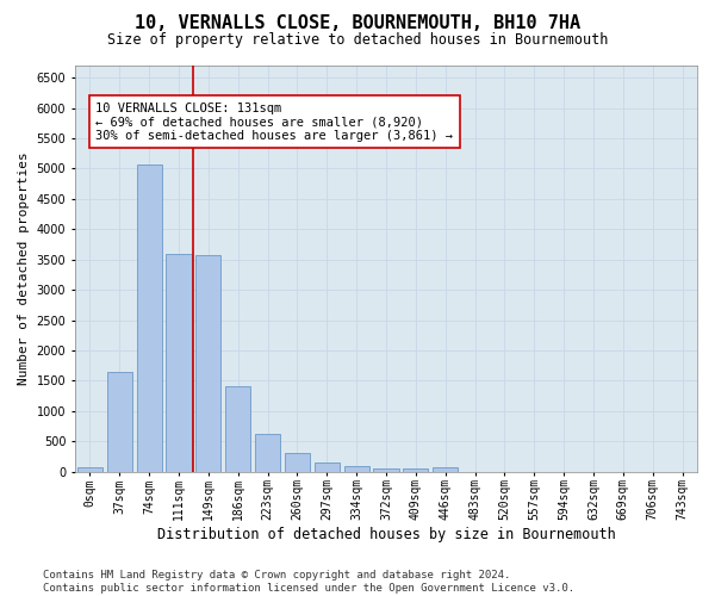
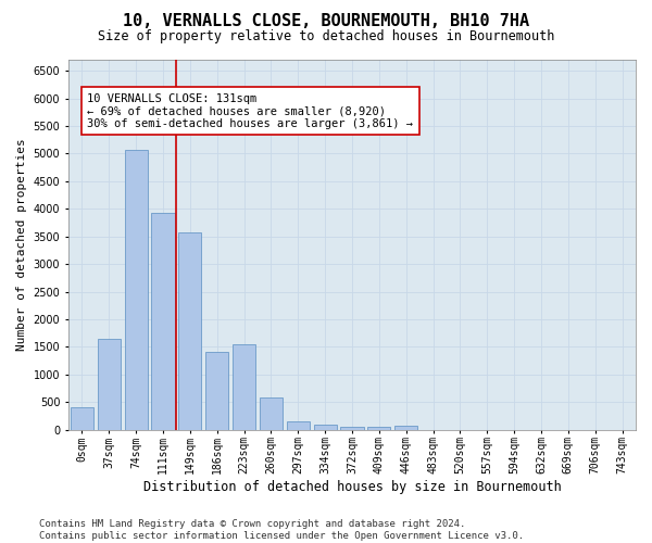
0sqm: 80 -> 400
111sqm: 3600 -> 3920
223sqm: 620 -> 1540
260sqm: 300 -> 580
